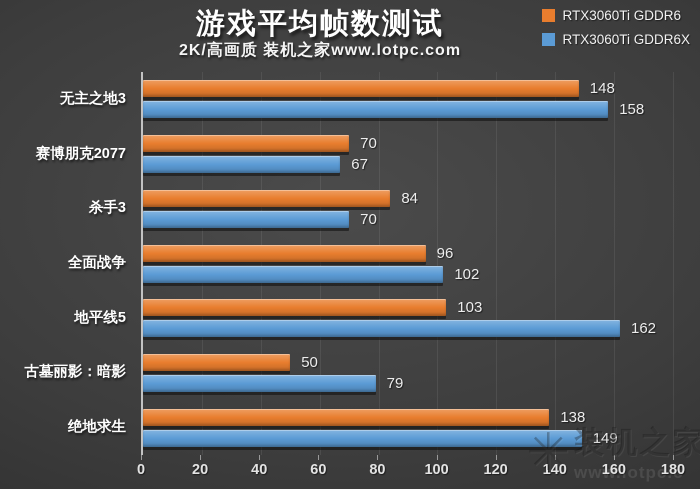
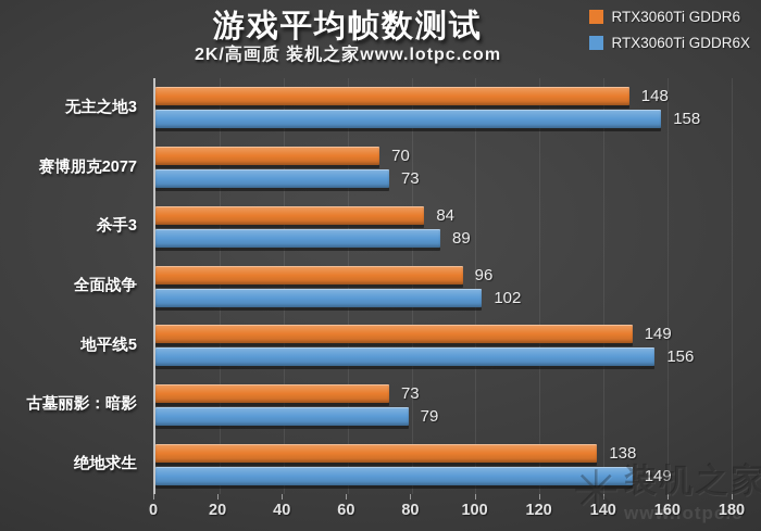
RTX3060Ti GDDR6X/赛博朋克2077: 67 -> 73
RTX3060Ti GDDR6X/杀手3: 70 -> 89
RTX3060Ti GDDR6/地平线5: 103 -> 149
RTX3060Ti GDDR6X/地平线5: 162 -> 156
RTX3060Ti GDDR6/古墓丽影：暗影: 50 -> 73
